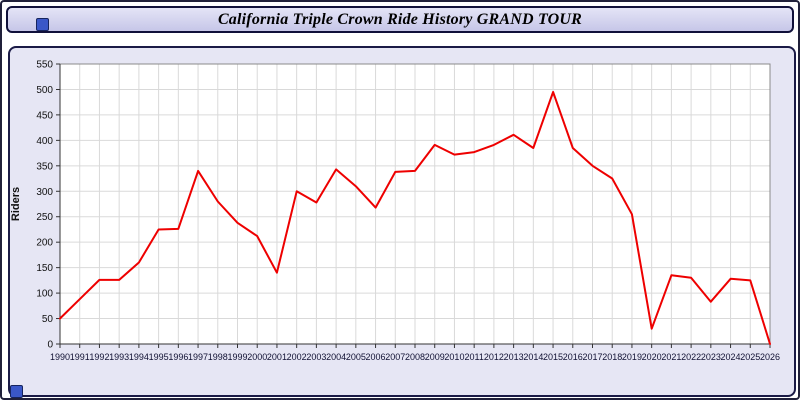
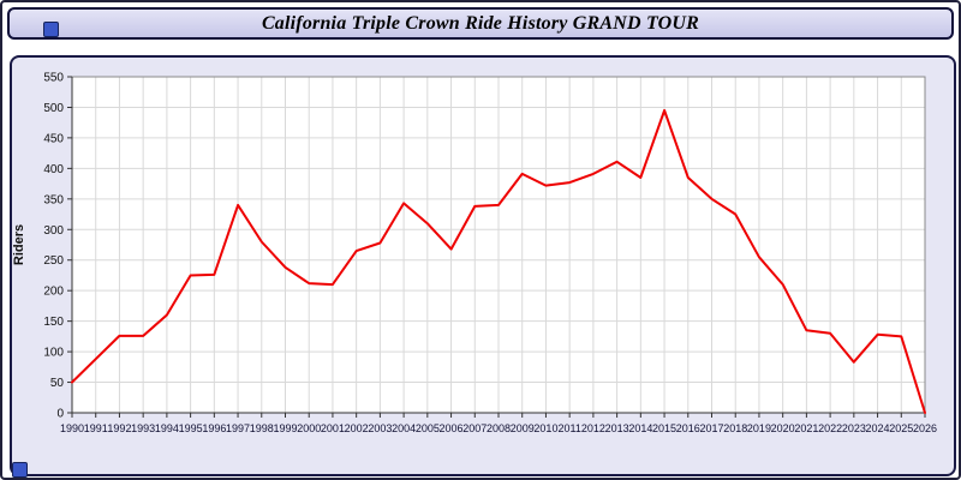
2001: 140 -> 210
2002: 300 -> 260
2020: 30 -> 210
